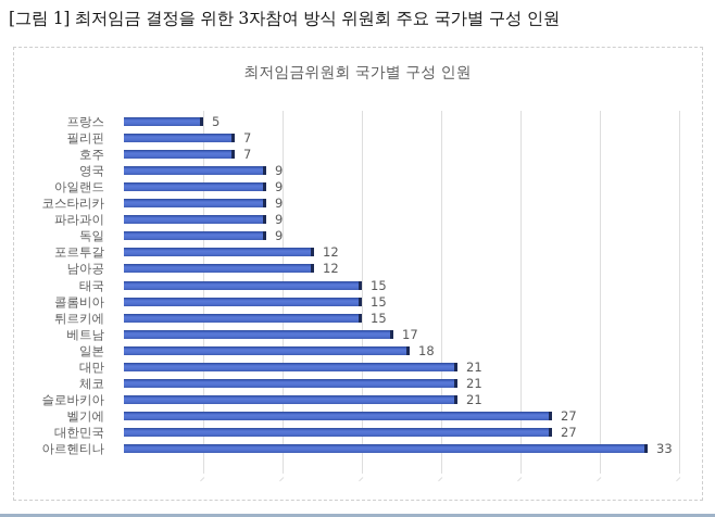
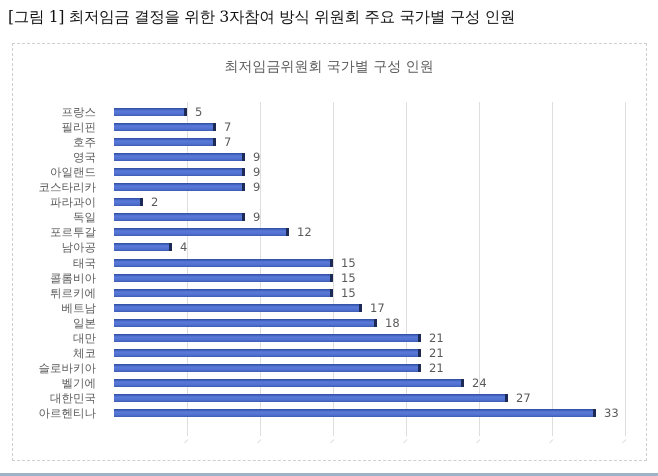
파라과이: 9 -> 2
남아공: 12 -> 4
벨기에: 27 -> 24
